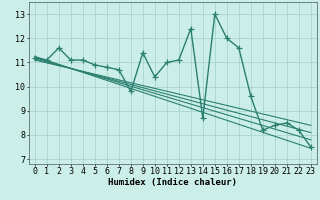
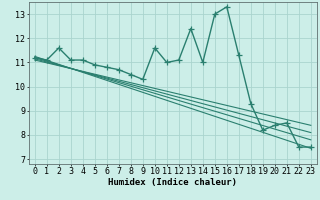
8: 9.8 -> 10.5
9: 11.4 -> 10.3
10: 10.4 -> 11.6
14: 8.7 -> 11.0
16: 12.0 -> 13.3
17: 11.6 -> 11.3
18: 9.6 -> 9.3
22: 8.2 -> 7.5
